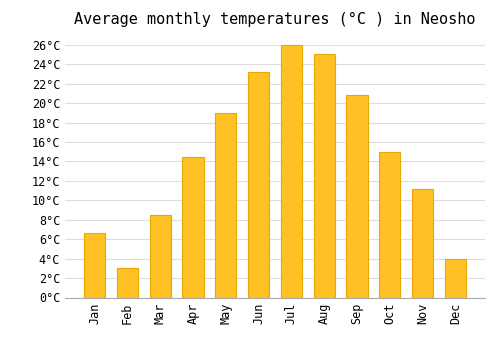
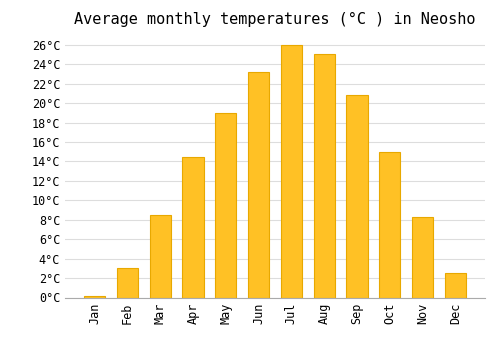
Jan: 6.6°C -> 0.2°C
Nov: 11.2°C -> 8.3°C
Dec: 4.0°C -> 2.5°C
